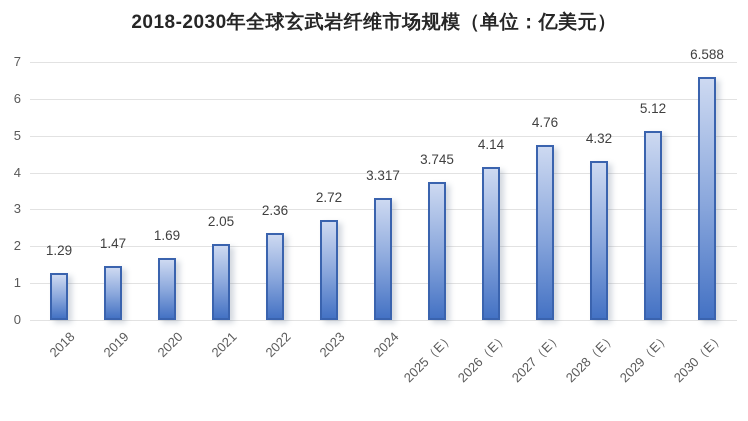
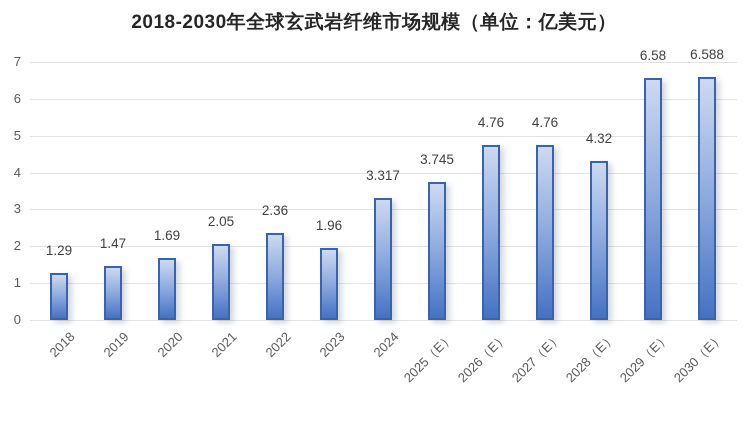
2023: 2.72 -> 1.96
2026（E）: 4.14 -> 4.76
2029（E）: 5.12 -> 6.58
